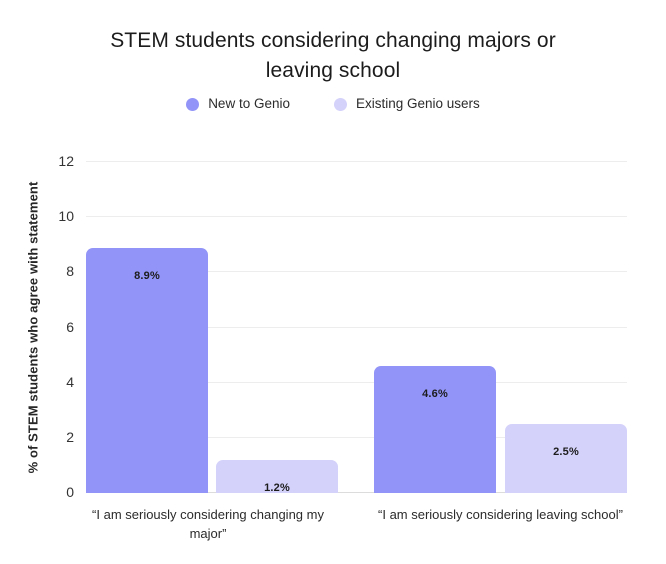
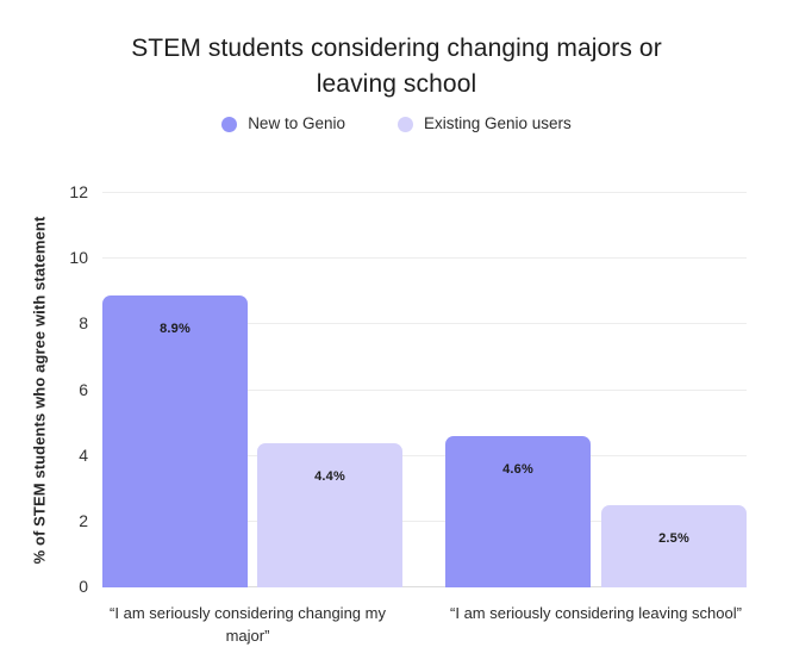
Existing Genio users/“I am seriously considering changing my major”: 1.2% -> 4.4%
